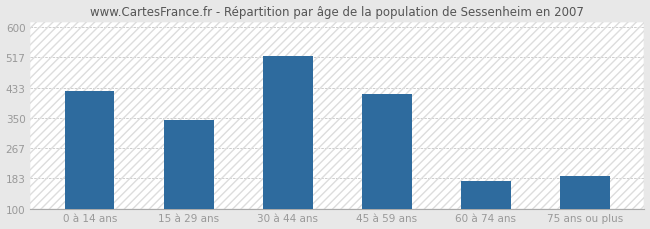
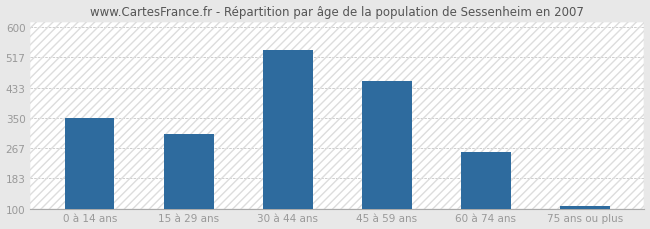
0 à 14 ans: 425 -> 350
15 à 29 ans: 345 -> 305
30 à 44 ans: 520 -> 537
45 à 59 ans: 415 -> 450
60 à 74 ans: 175 -> 255
75 ans ou plus: 190 -> 107
